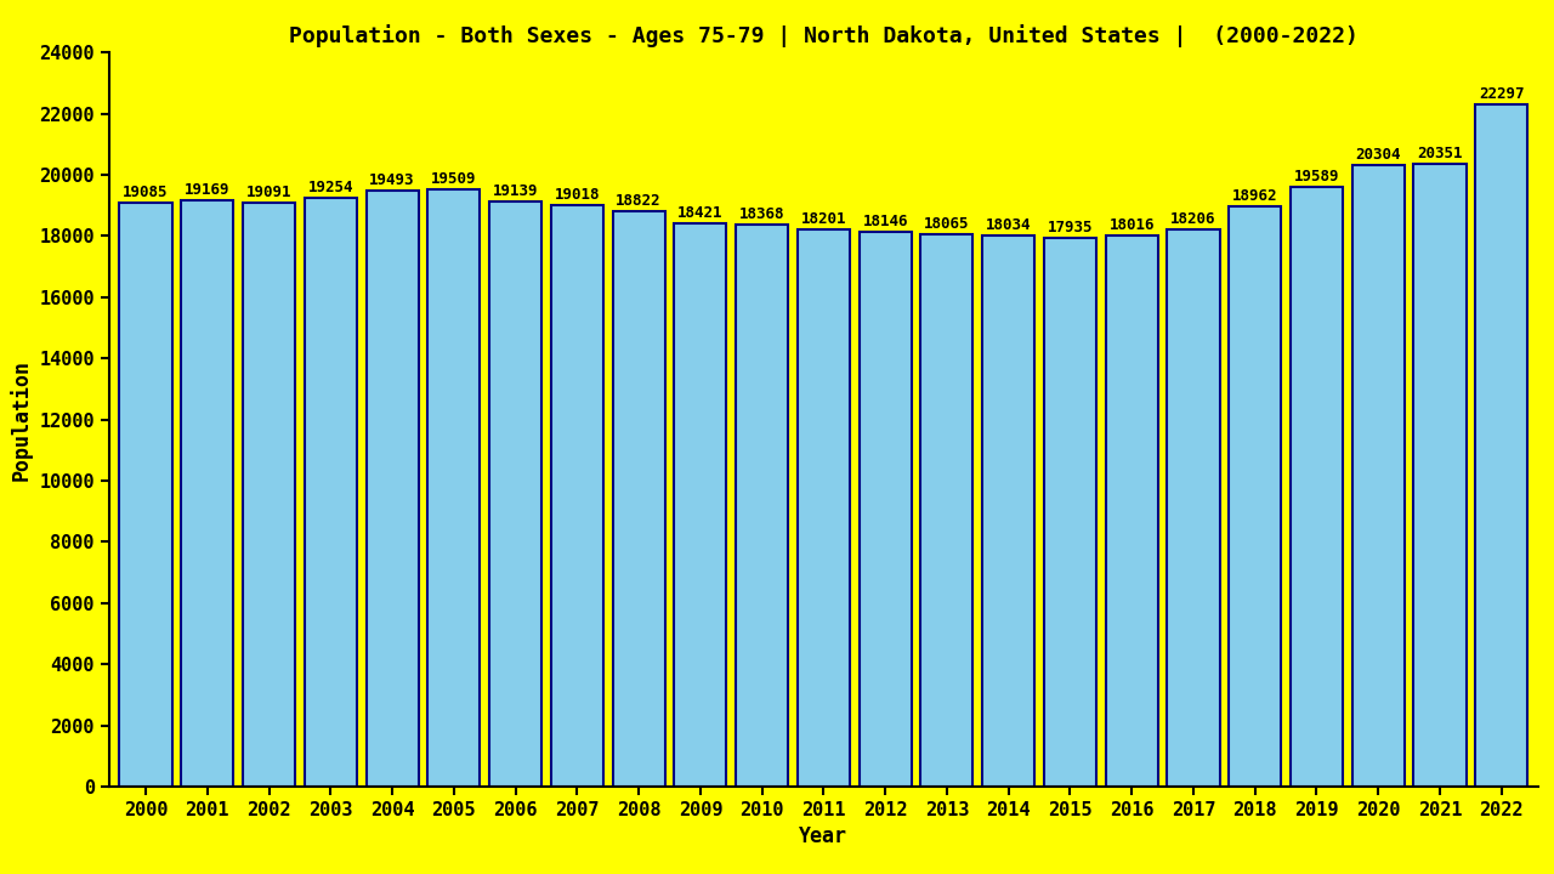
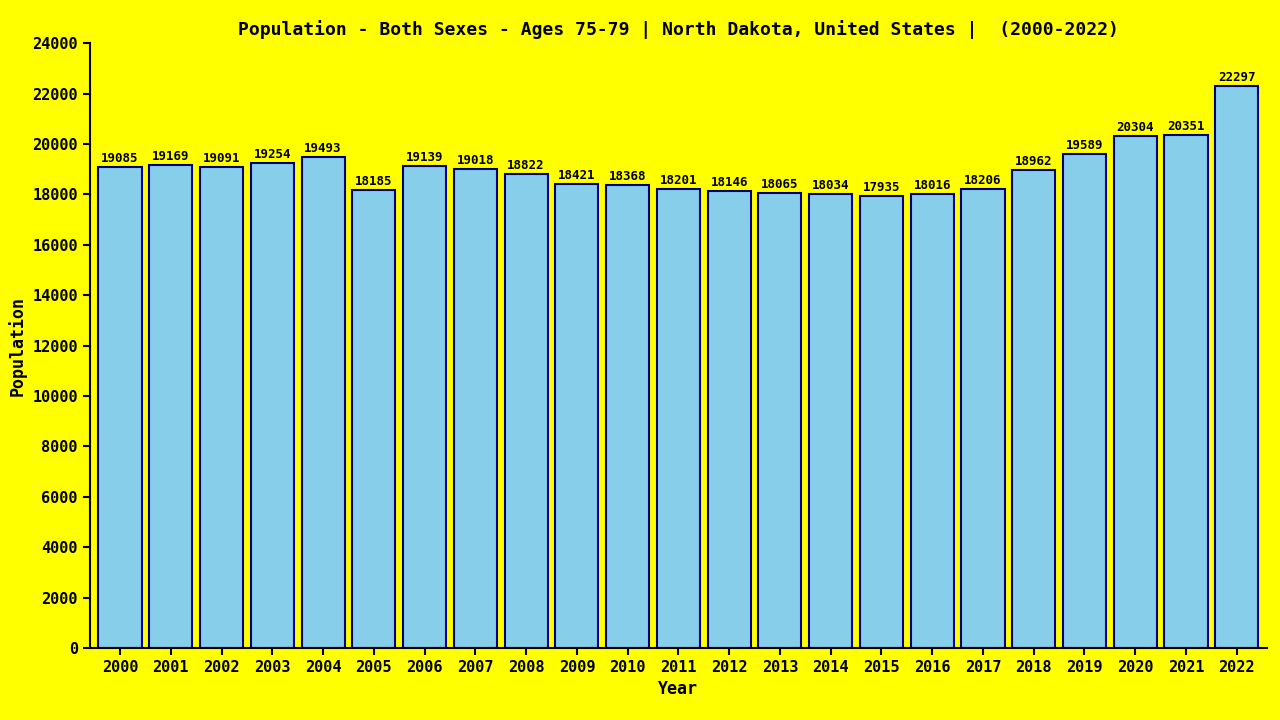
2005: 19509 -> 18185
